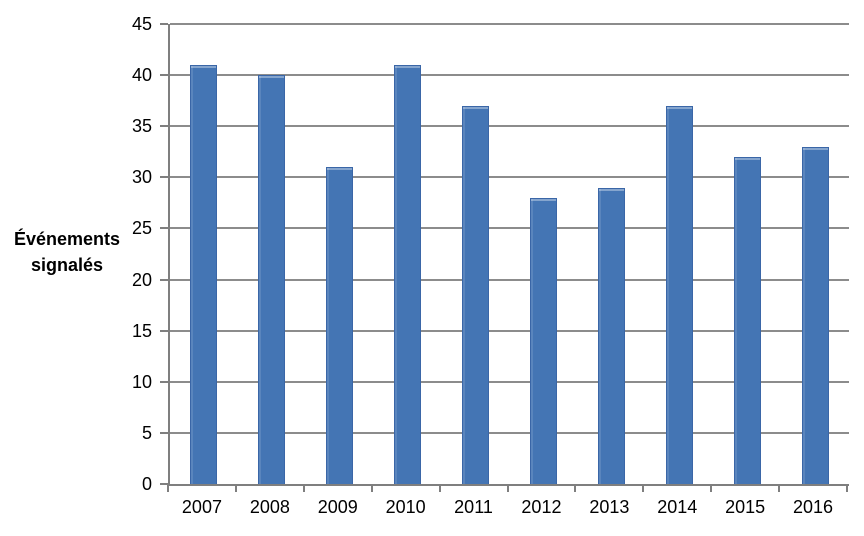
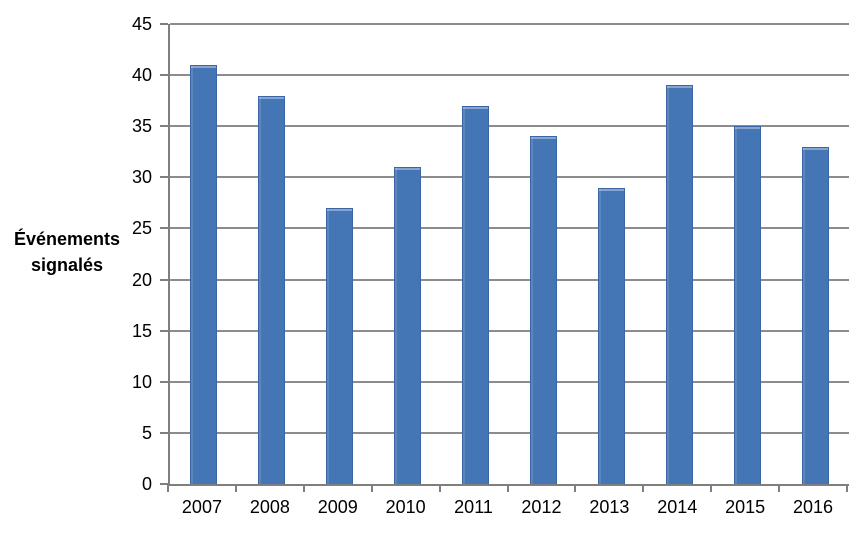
2008: 40 -> 38
2009: 31 -> 27
2010: 41 -> 31
2012: 28 -> 34
2014: 37 -> 39
2015: 32 -> 35
